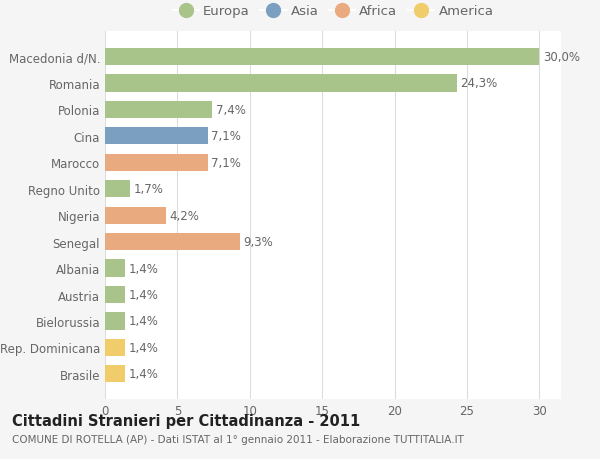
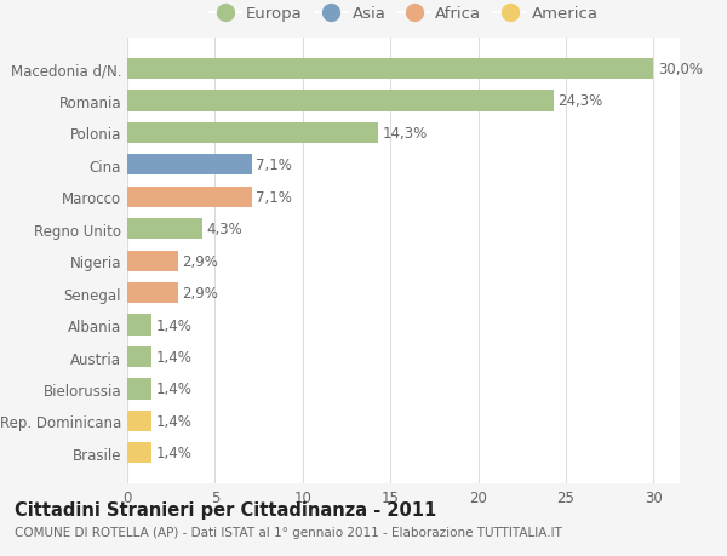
Polonia: 7,4% -> 14,3%
Regno Unito: 1,7% -> 4,3%
Nigeria: 4,2% -> 2,9%
Senegal: 9,3% -> 2,9%
